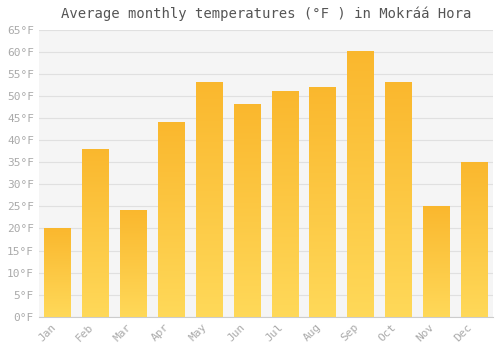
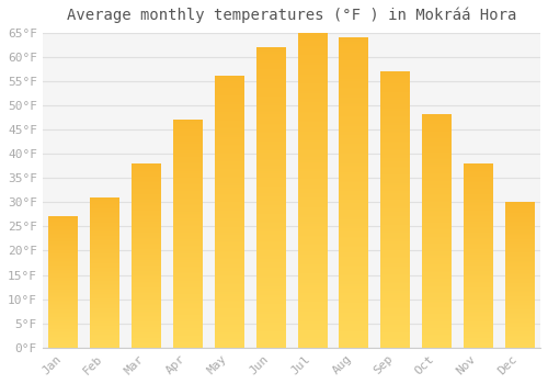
Jan: 20°F -> 27°F
Feb: 38°F -> 31°F
Mar: 24°F -> 38°F
Apr: 44°F -> 47°F
May: 53°F -> 56°F
Jun: 48°F -> 62°F
Jul: 51°F -> 65°F
Aug: 52°F -> 64°F
Sep: 60°F -> 57°F
Oct: 53°F -> 48°F
Nov: 25°F -> 38°F
Dec: 35°F -> 30°F
